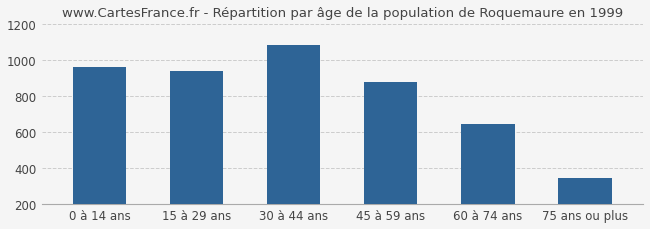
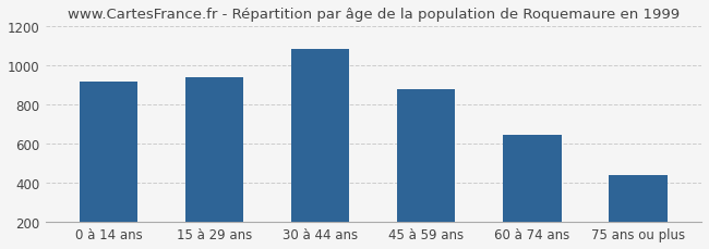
0 à 14 ans: 960 -> 920
75 ans ou plus: 350 -> 440
